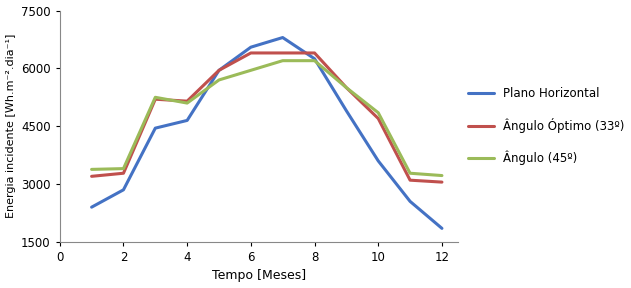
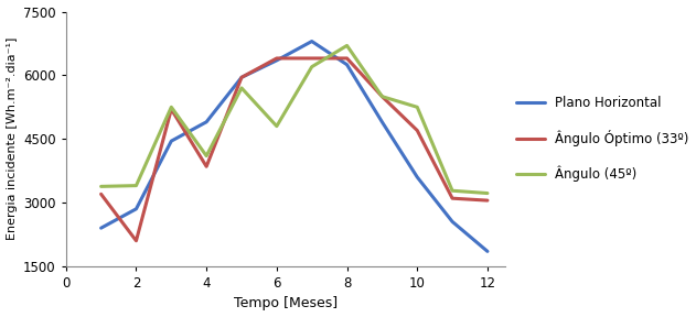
Ângulo Óptimo (33º)/2: 3280 -> 2100
Plano Horizontal/4: 4650 -> 4900
Ângulo Óptimo (33º)/4: 5150 -> 3850
Ângulo (45º)/4: 5100 -> 4100
Plano Horizontal/6: 6550 -> 6350
Ângulo (45º)/6: 5950 -> 4800
Ângulo (45º)/8: 6200 -> 6700
Ângulo (45º)/10: 4850 -> 5250
